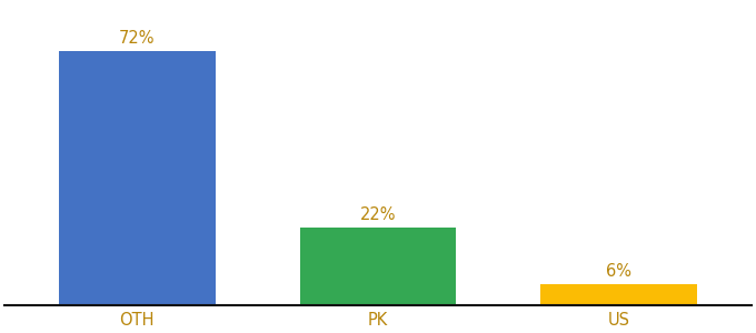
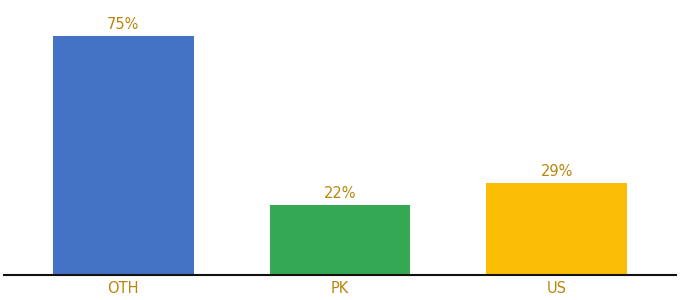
OTH: 72% -> 75%
US: 6% -> 29%
